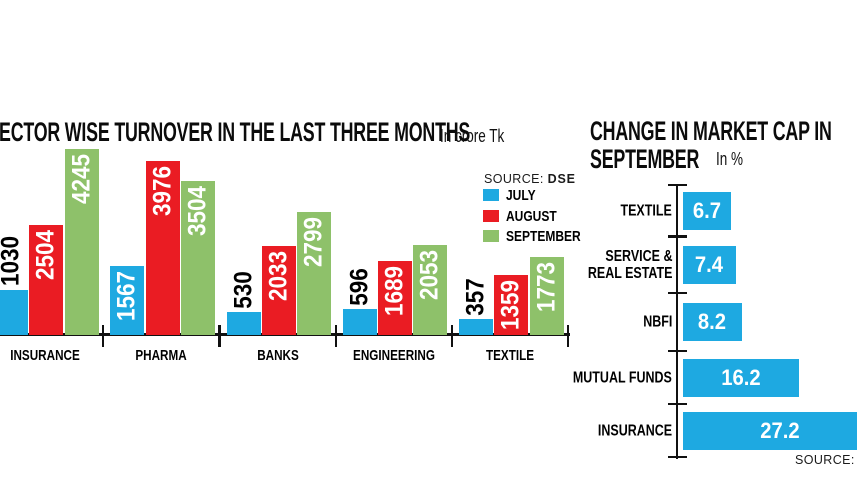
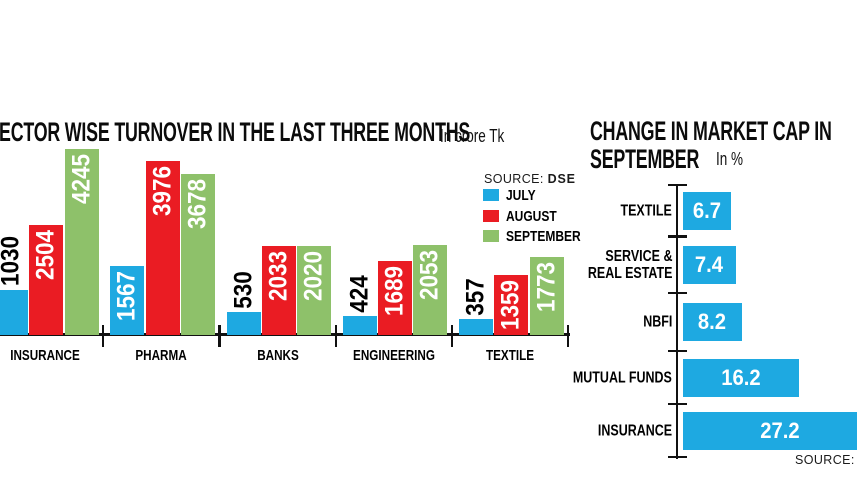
ECTOR WISE TURNOVER IN THE LAST THREE MONTHS/SEPTEMBER/PHARMA: 3504 -> 3678
ECTOR WISE TURNOVER IN THE LAST THREE MONTHS/SEPTEMBER/BANKS: 2799 -> 2020
ECTOR WISE TURNOVER IN THE LAST THREE MONTHS/JULY/ENGINEERING: 596 -> 424
